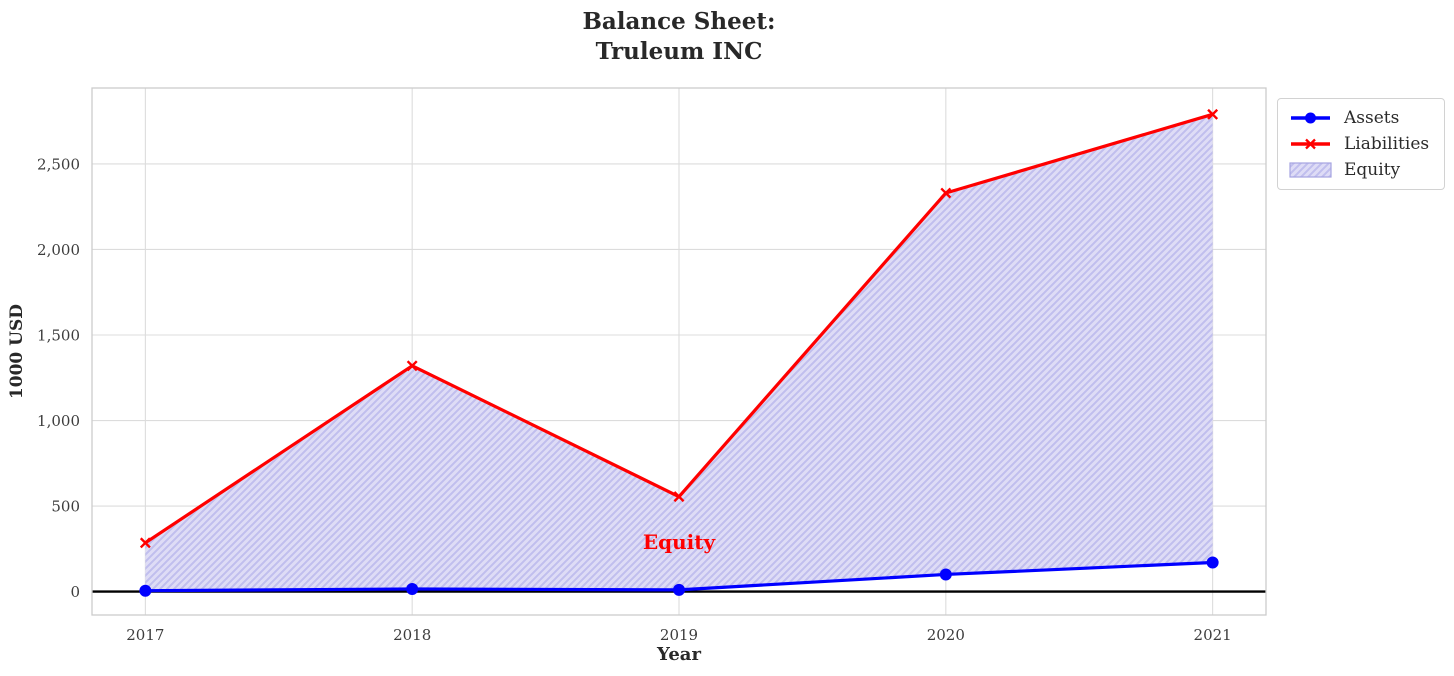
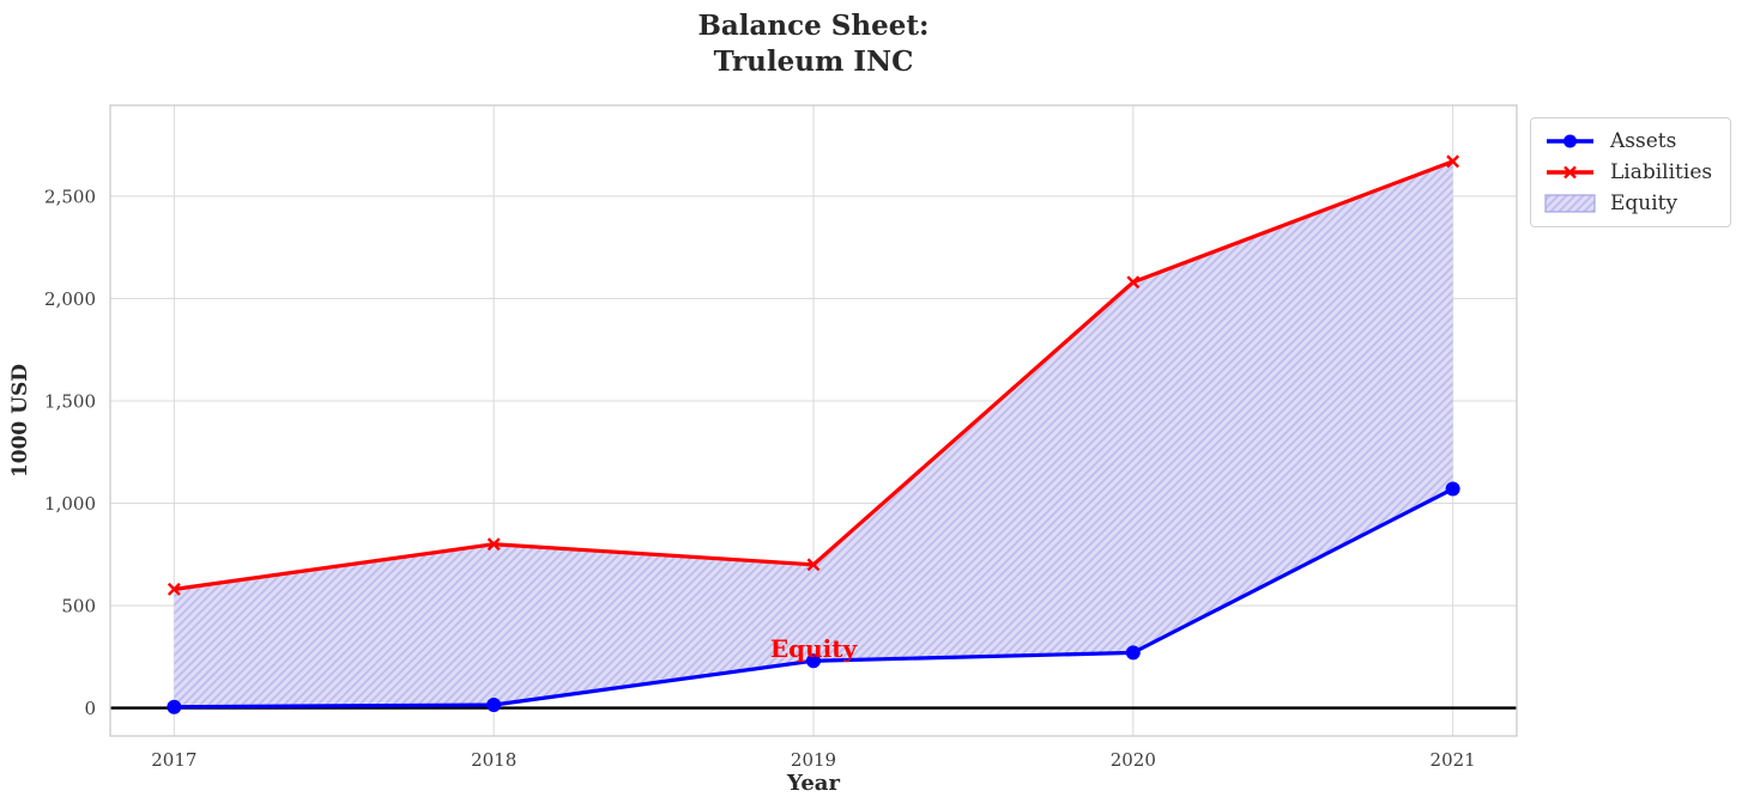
Liabilities/2017: 280 -> 580
Liabilities/2018: 1320 -> 800
Assets/2019: 10 -> 230
Liabilities/2019: 560 -> 700
Assets/2020: 100 -> 270
Liabilities/2020: 2330 -> 2080
Assets/2021: 170 -> 1070
Liabilities/2021: 2790 -> 2670
